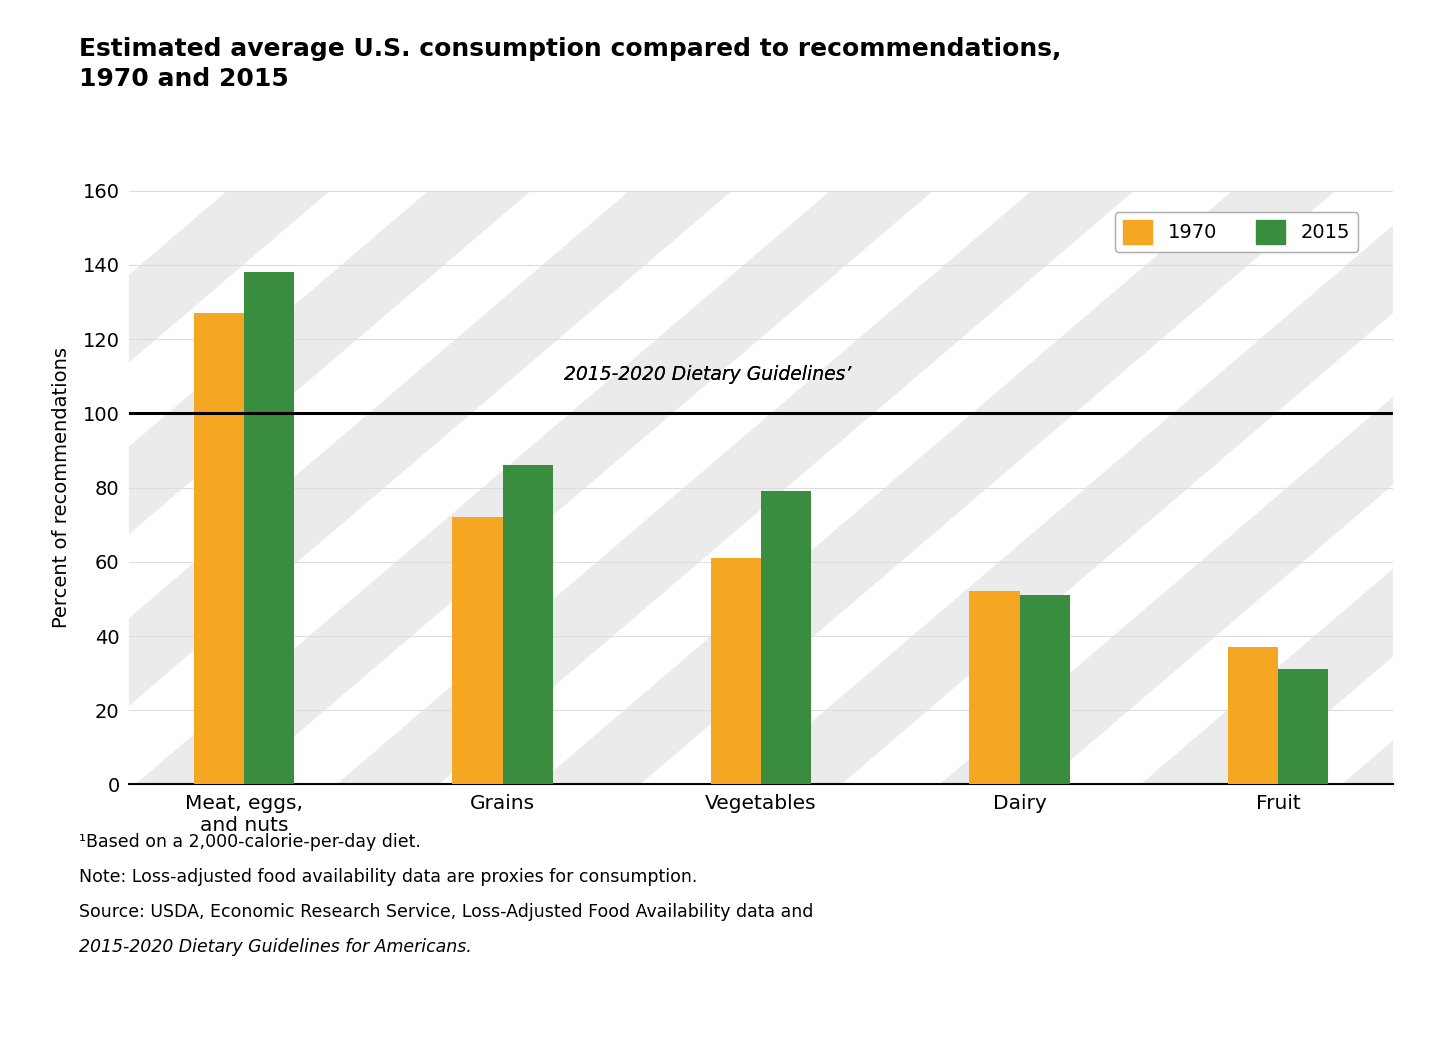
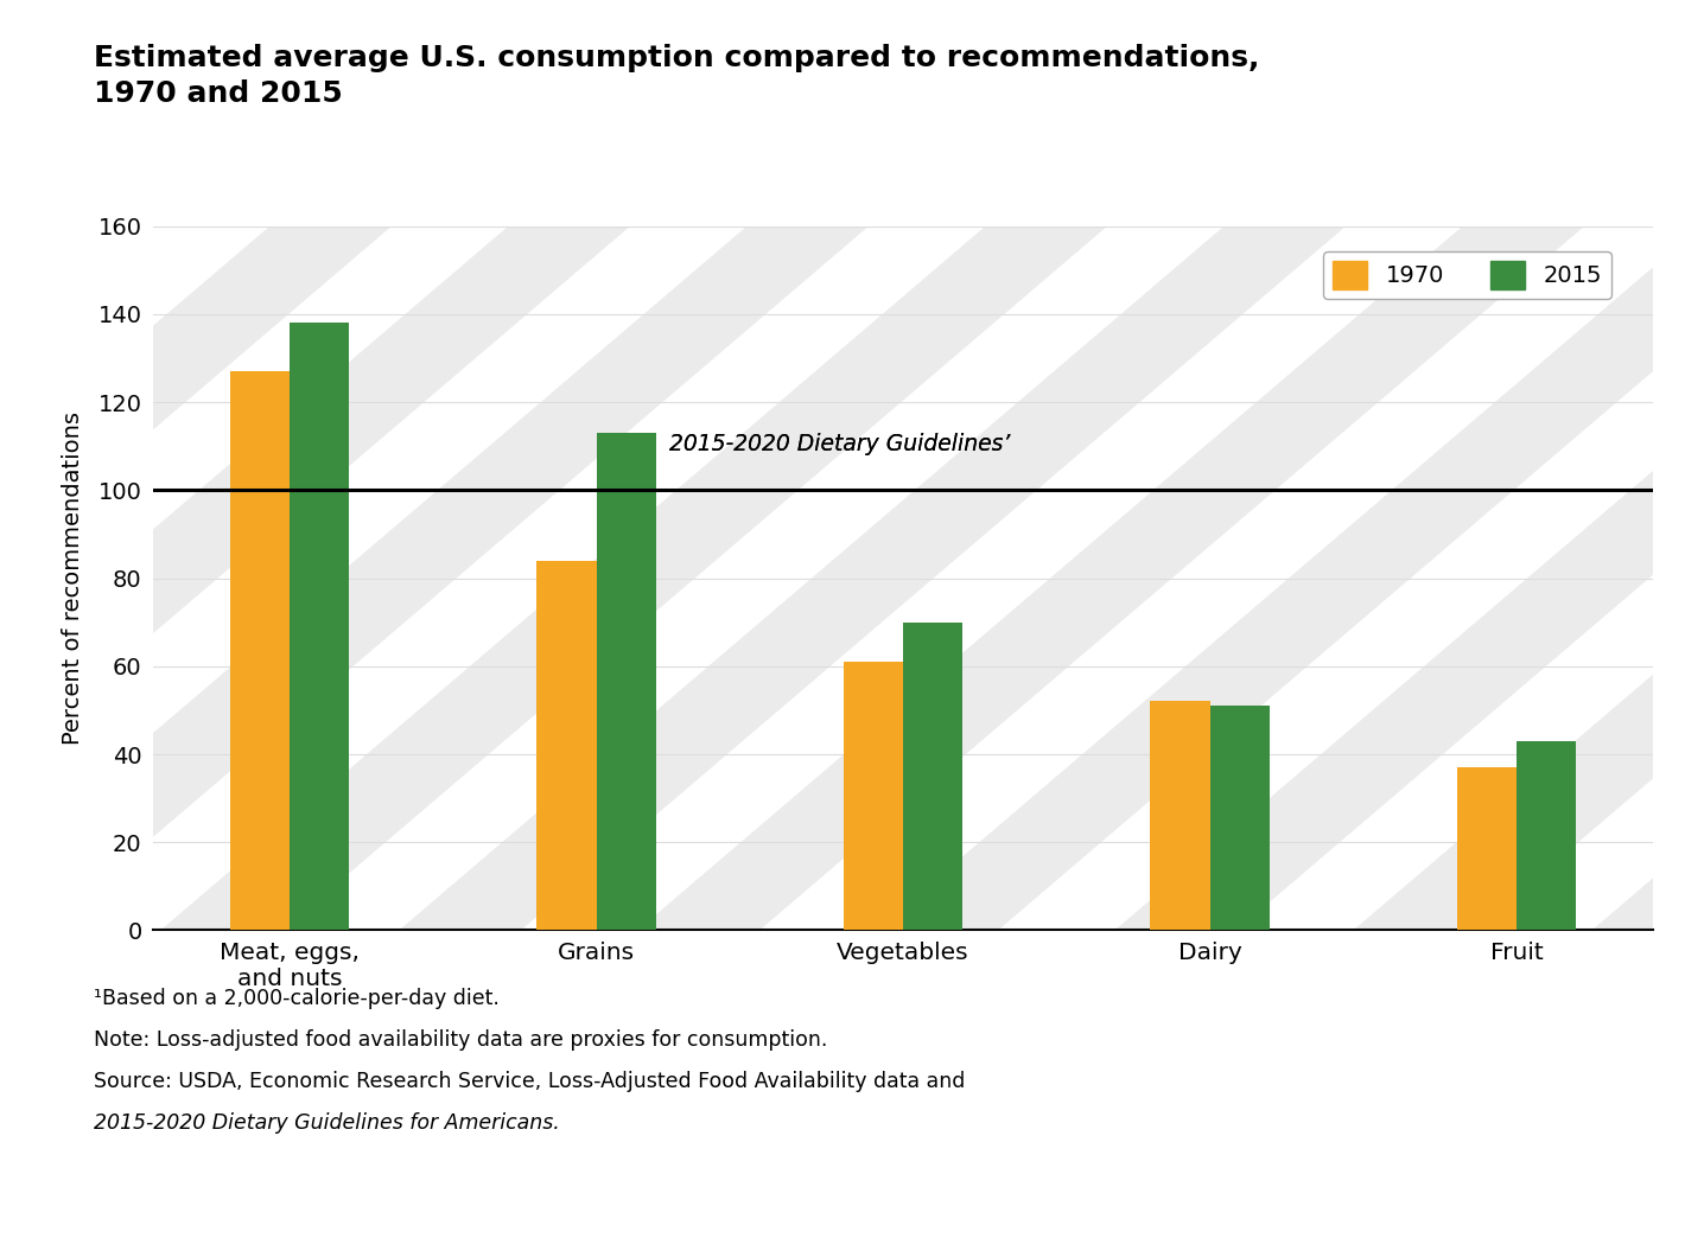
1970/Grains: 72 -> 84
2015/Grains: 86 -> 113
2015/Vegetables: 79 -> 70
2015/Fruit: 31 -> 43
